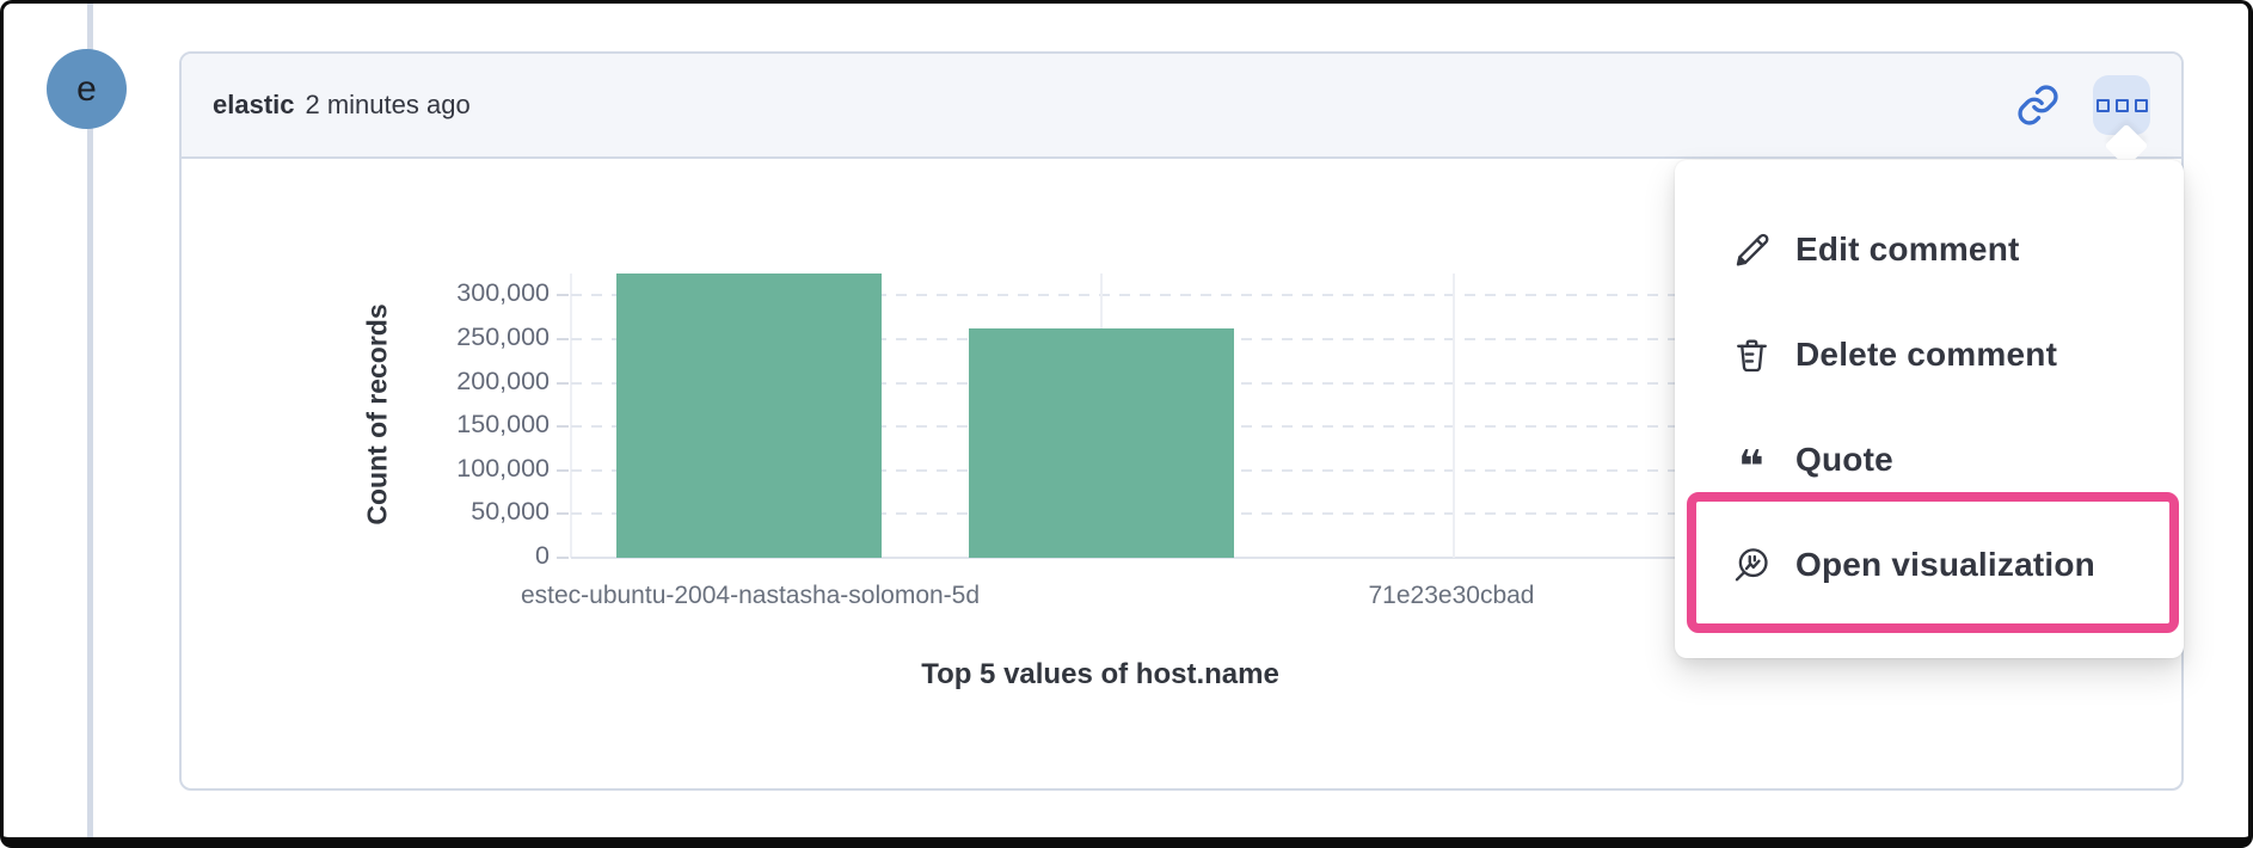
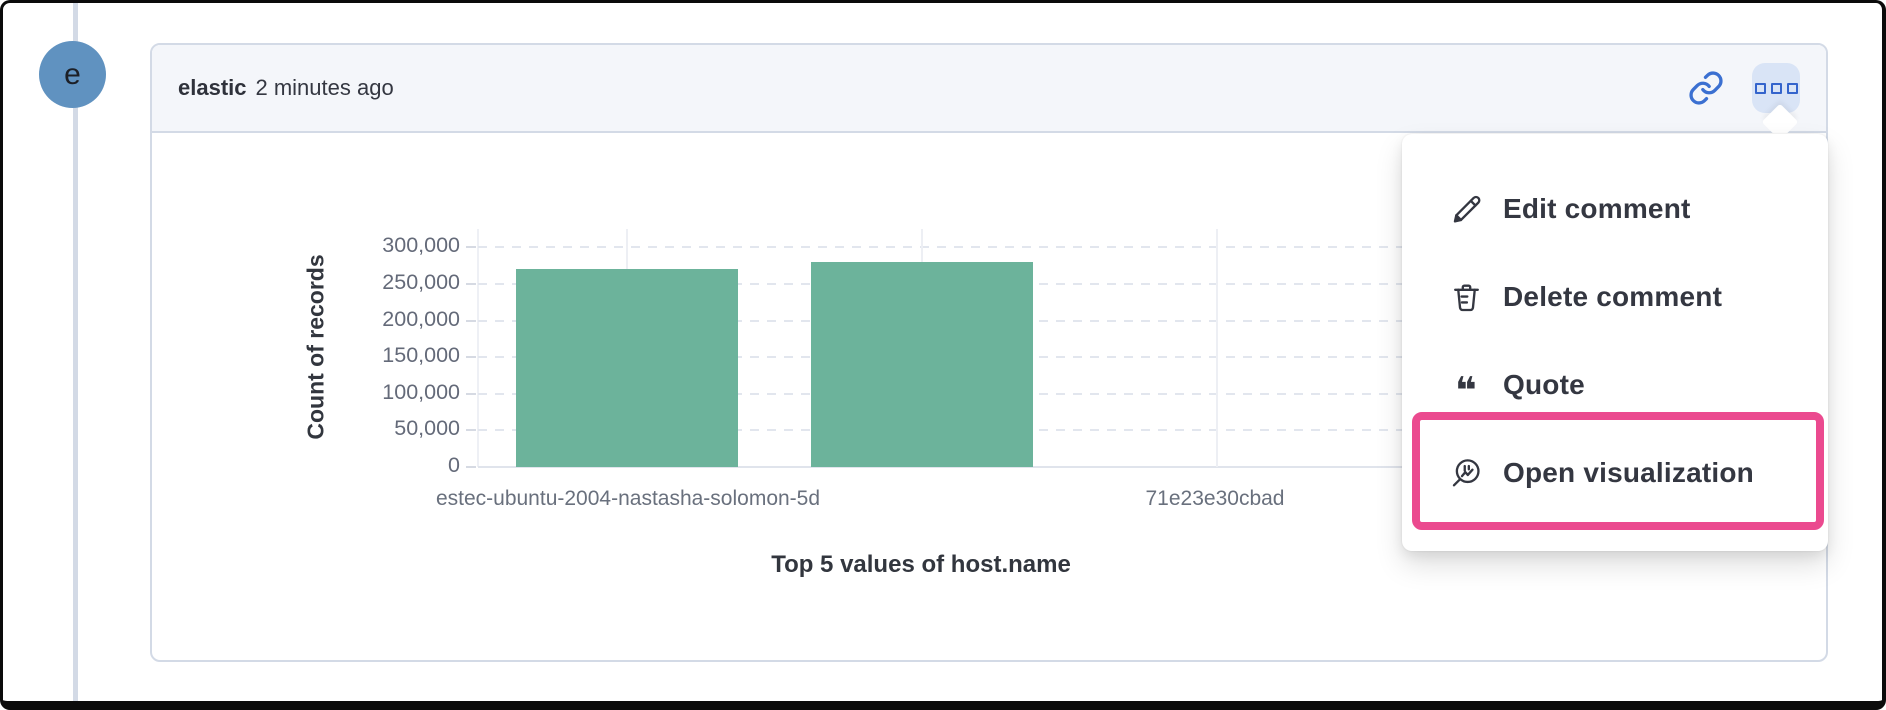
estec-ubuntu-2004-nastasha-solomon-5d: 320000 -> 270000
71e23e30cbad: 260000 -> 280000
